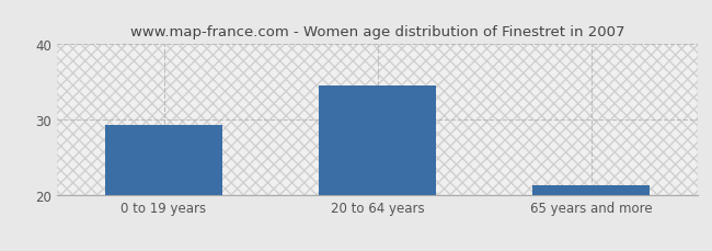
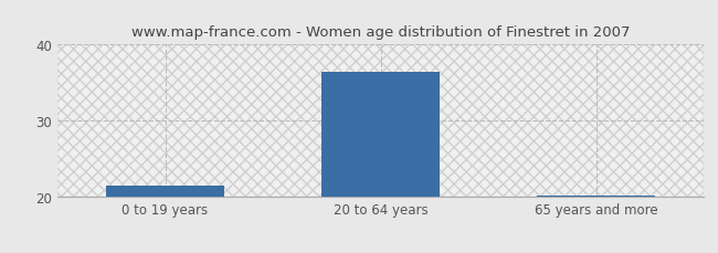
0 to 19 years: 29.4 -> 21.5
20 to 64 years: 34.6 -> 36.5
65 years and more: 21.4 -> 20.2
